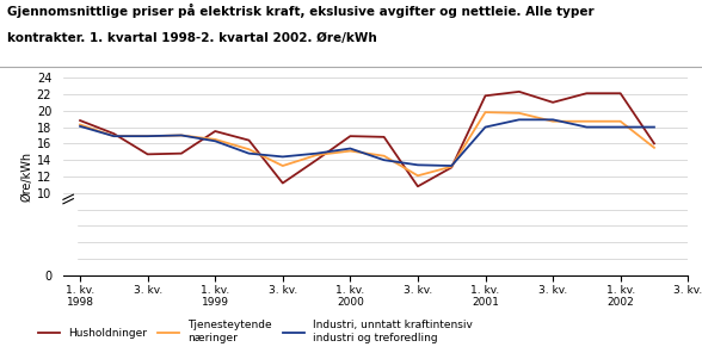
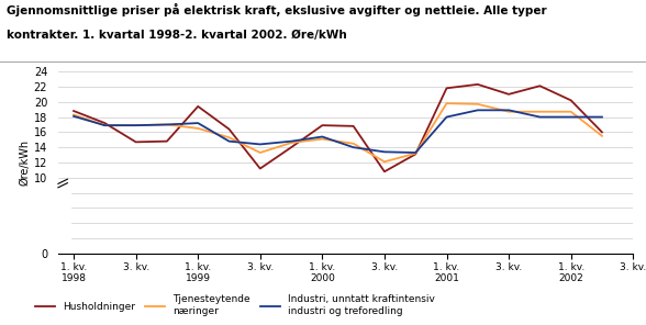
Husholdninger/1. kv. 1999: 17.5 -> 19.4
Industri, unntatt kraftintensiv industri og treforedling/1. kv. 1999: 16.3 -> 17.2
Husholdninger/1. kv. 2002: 22.1 -> 20.2
